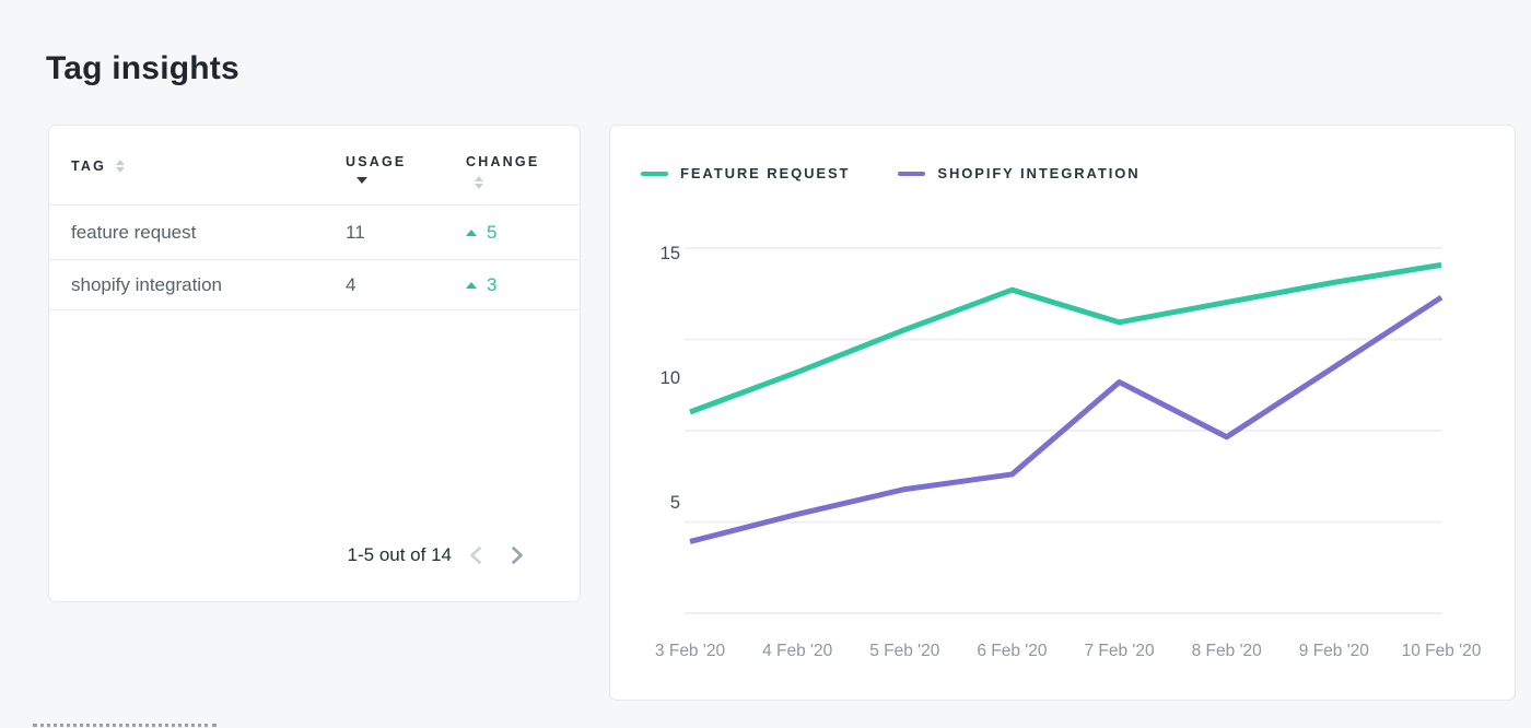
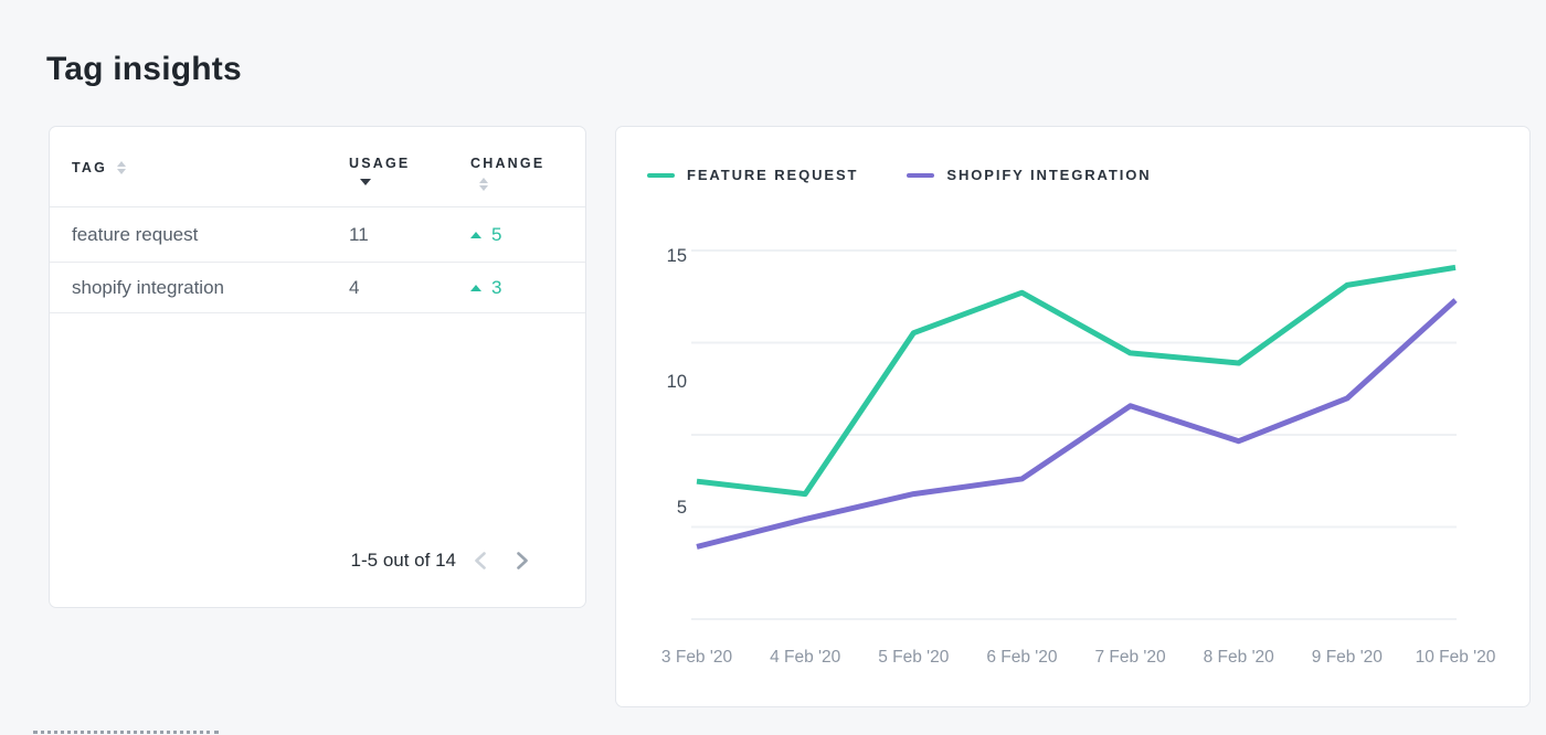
FEATURE REQUEST/3 Feb '20: 8.6 -> 6.0
FEATURE REQUEST/4 Feb '20: 10.2 -> 5.5
FEATURE REQUEST/7 Feb '20: 12.2 -> 11.1
SHOPIFY INTEGRATION/7 Feb '20: 9.8 -> 9.0
FEATURE REQUEST/8 Feb '20: 13.0 -> 10.7
SHOPIFY INTEGRATION/9 Feb '20: 10.4 -> 9.3
